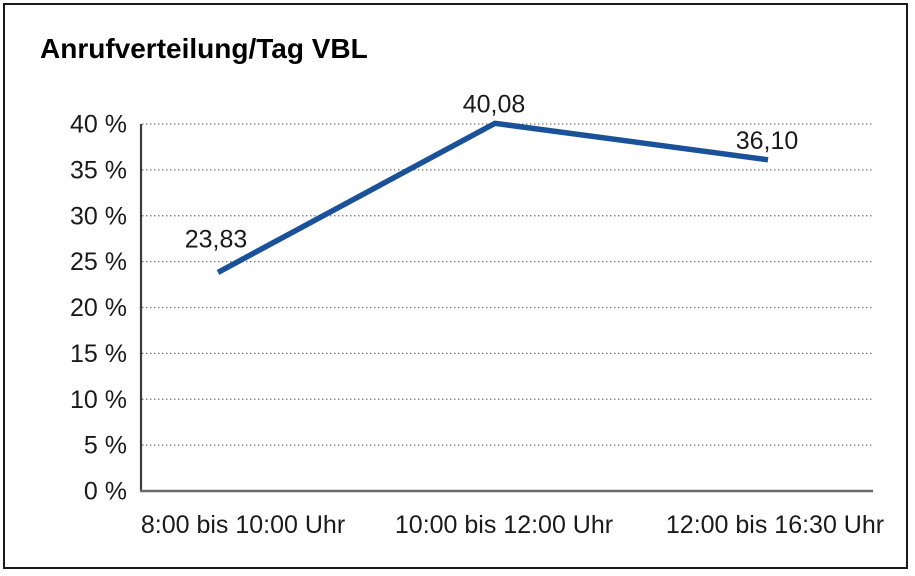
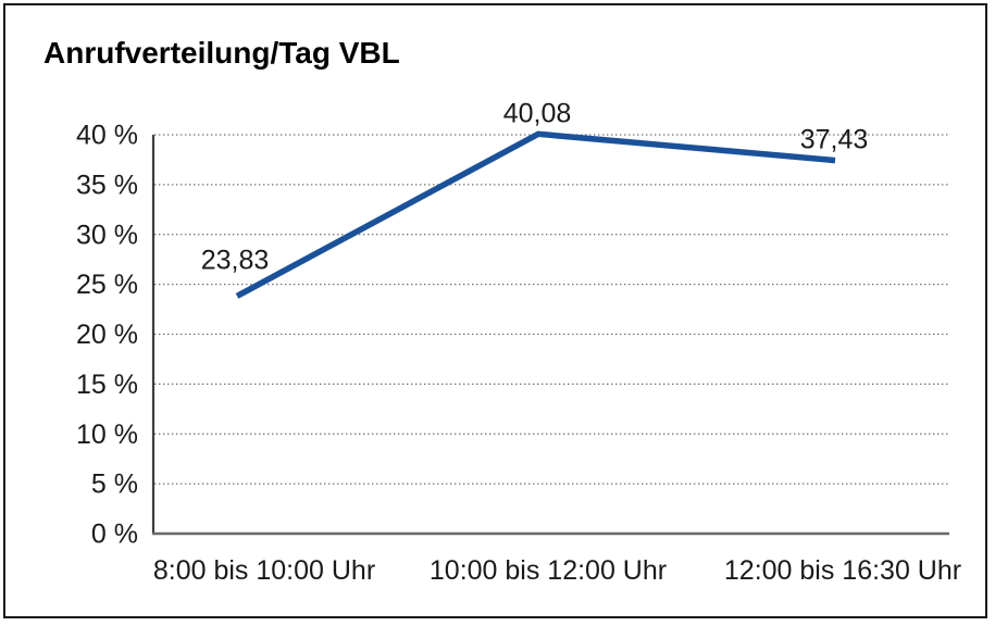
12:00 bis 16:30 Uhr: 36,10 -> 37,43
